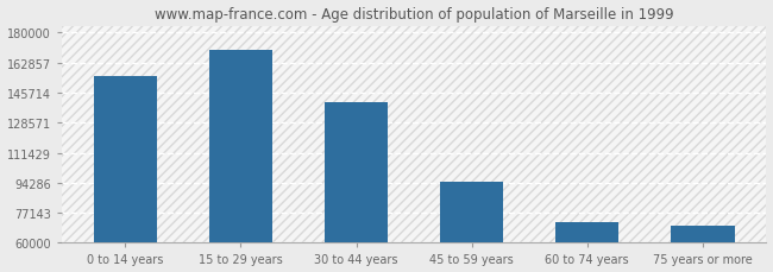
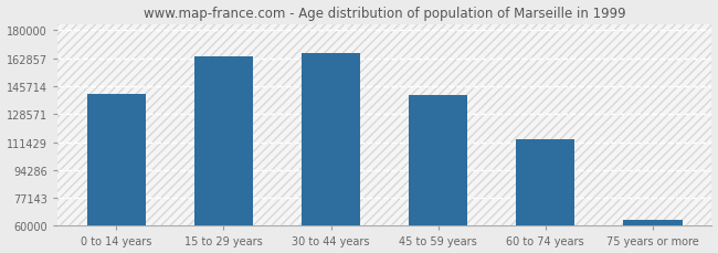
0 to 14 years: 155000 -> 141000
15 to 29 years: 170000 -> 164000
30 to 44 years: 140000 -> 166000
45 to 59 years: 95000 -> 140000
60 to 74 years: 72000 -> 113000
75 years or more: 70000 -> 64000
